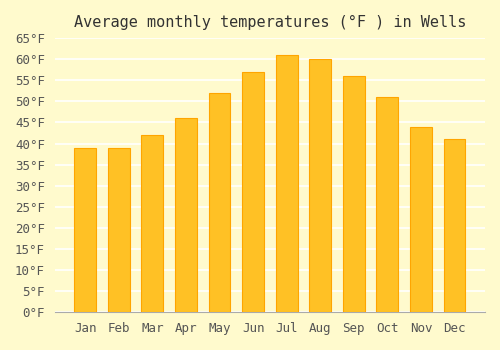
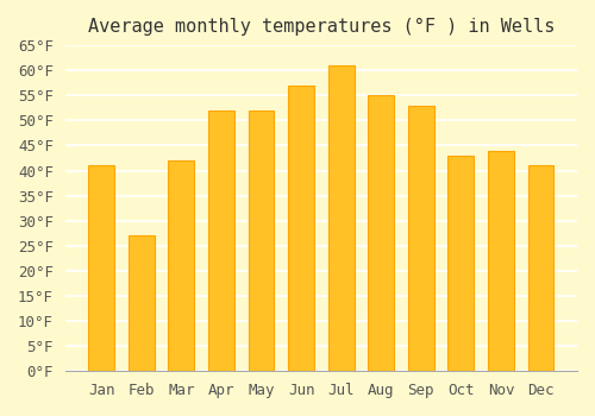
Jan: 39°F -> 41°F
Feb: 39°F -> 27°F
Apr: 46°F -> 52°F
Aug: 60°F -> 55°F
Sep: 56°F -> 53°F
Oct: 51°F -> 43°F
